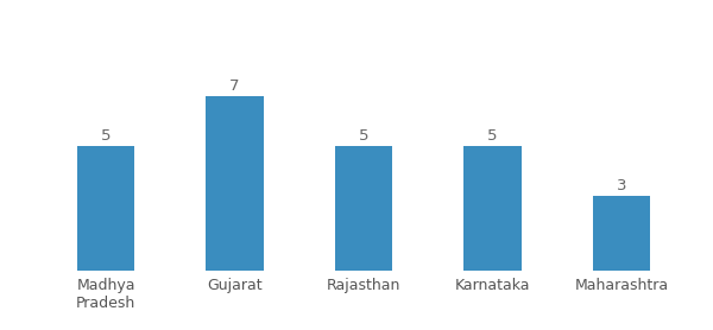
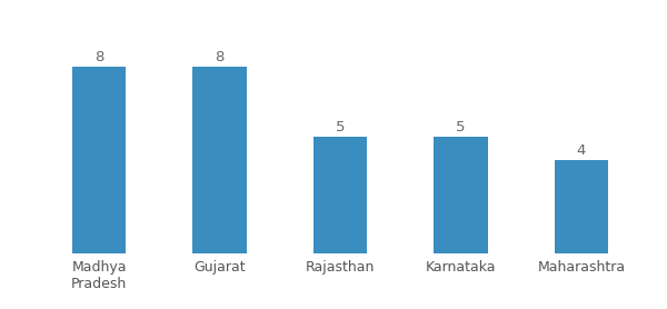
Madhya Pradesh: 5 -> 8
Gujarat: 7 -> 8
Maharashtra: 3 -> 4
